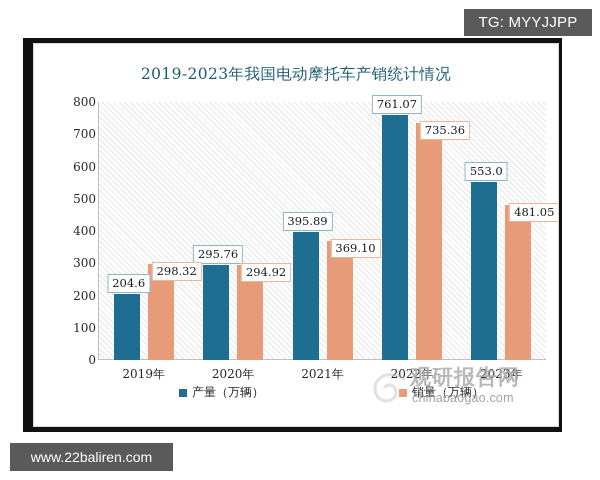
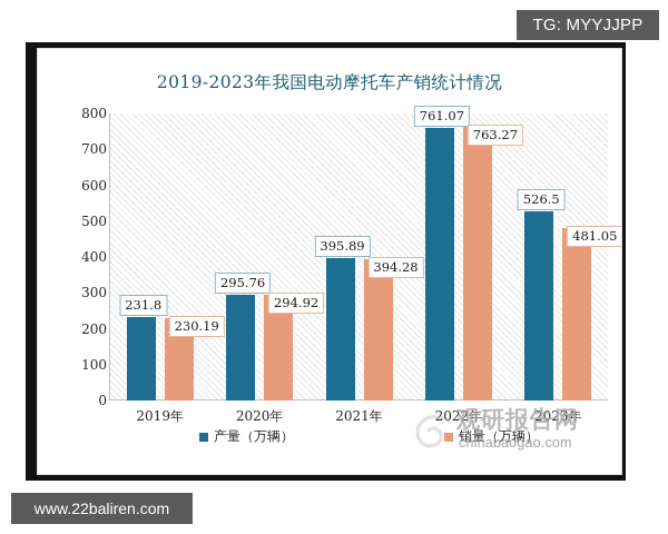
产量（万辆）/2019年: 204.6 -> 231.8
销量（万辆）/2019年: 298.32 -> 230.19
销量（万辆）/2021年: 369.10 -> 394.28
销量（万辆）/2022年: 735.36 -> 763.27
产量（万辆）/2023年: 553.0 -> 526.5
